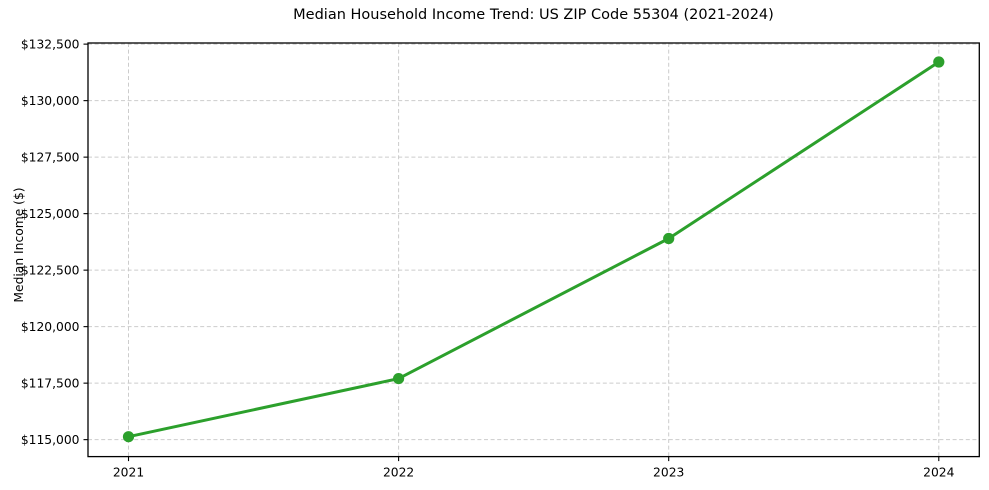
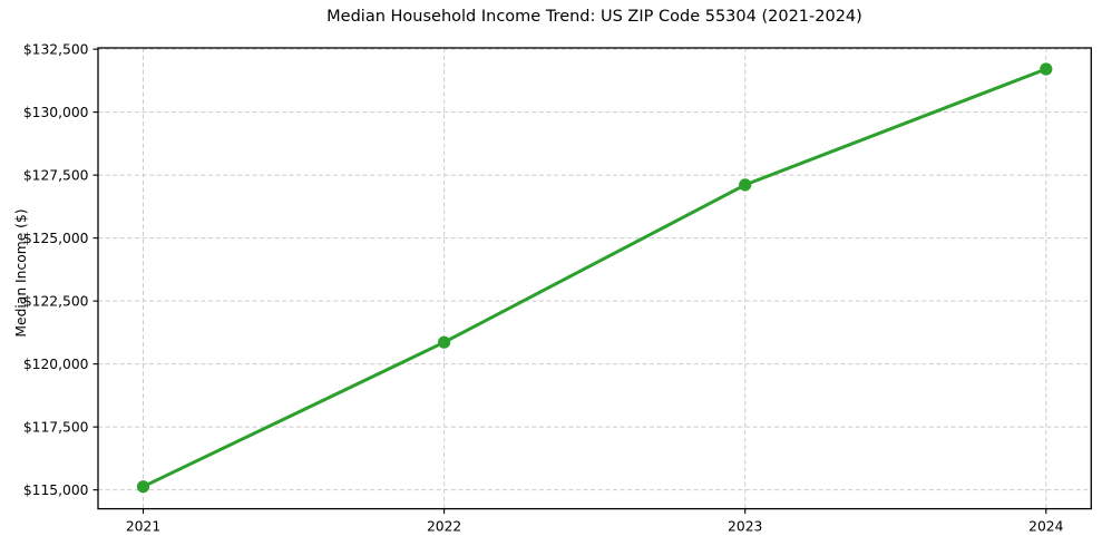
2022: $117700 -> $120900
2023: $123900 -> $127100
